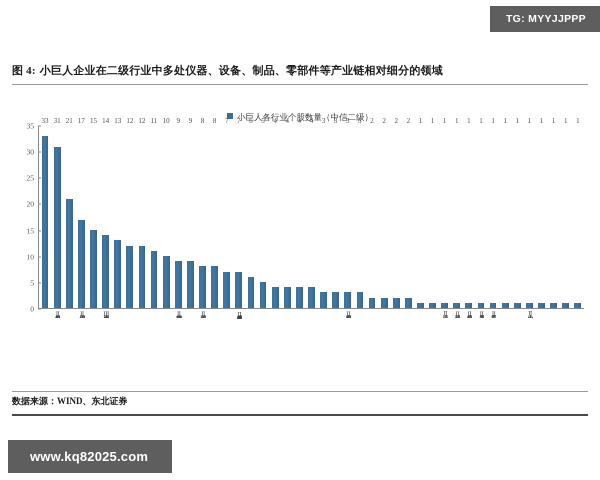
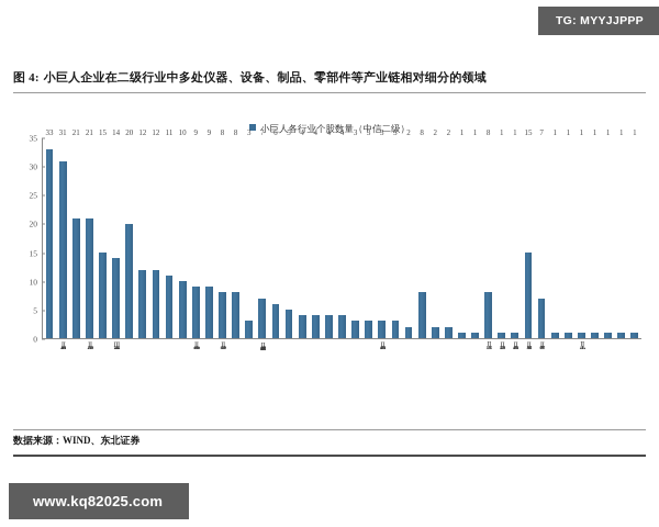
仪器仪表Ⅱ: 17 -> 21
半导体: 13 -> 20
航空航天: 7 -> 3
特材: 2 -> 8
造纸Ⅱ: 1 -> 8
兵器兵装Ⅱ: 1 -> 15
黑色军工Ⅱ: 1 -> 7
